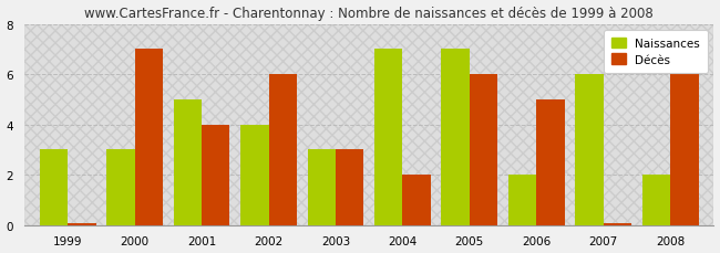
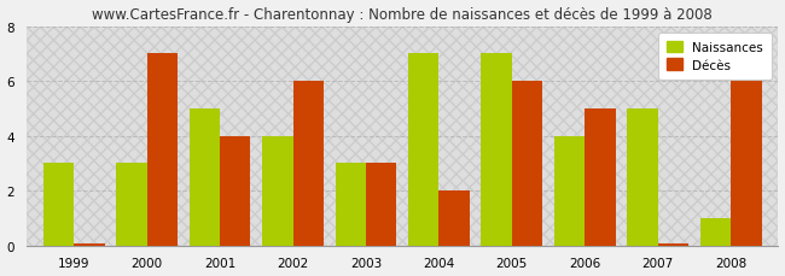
Naissances/2006: 2 -> 4
Naissances/2007: 6 -> 5
Naissances/2008: 2 -> 1
